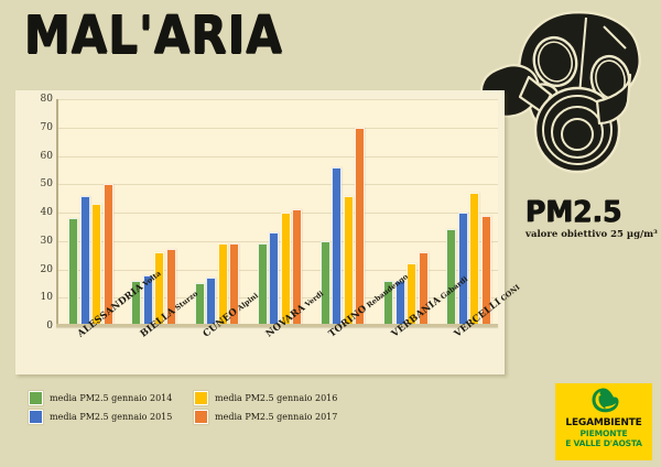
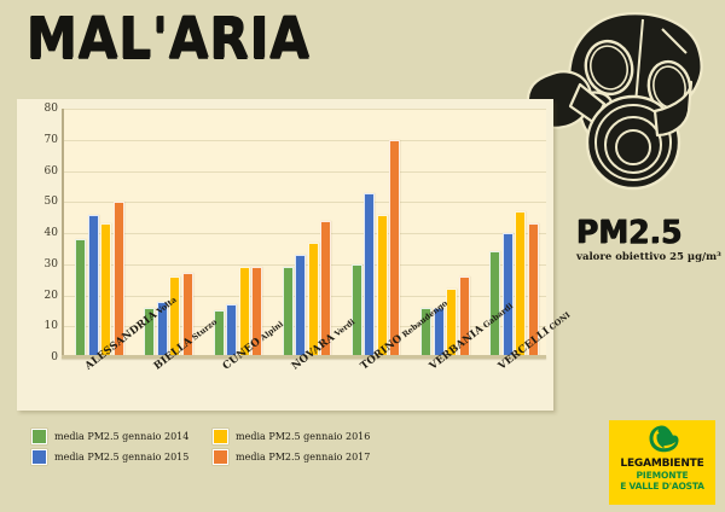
media PM2.5 gennaio 2016/NOVARA: 40 -> 37
media PM2.5 gennaio 2017/NOVARA: 41 -> 44
media PM2.5 gennaio 2015/TORINO: 56 -> 53
media PM2.5 gennaio 2017/VERCELLI: 39 -> 43
